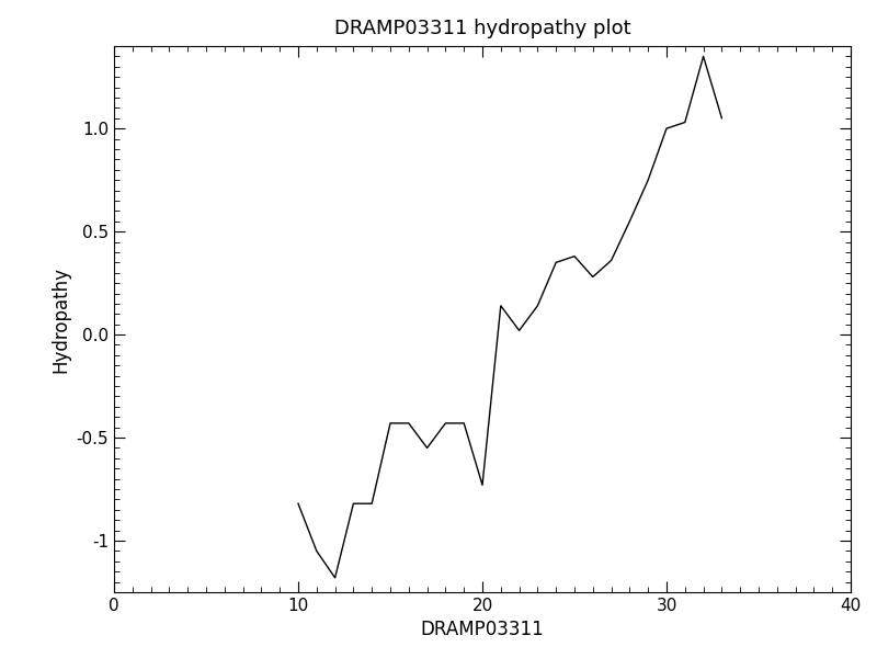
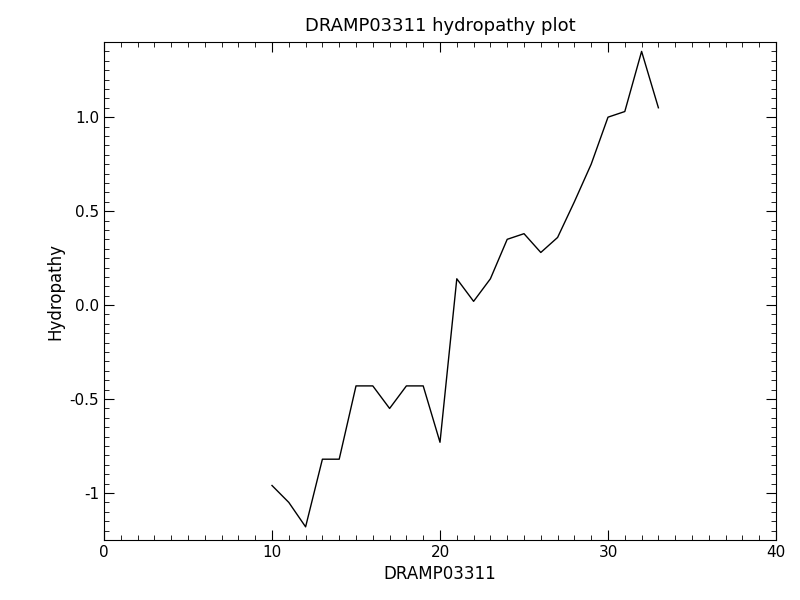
10: -0.82 -> -0.96
